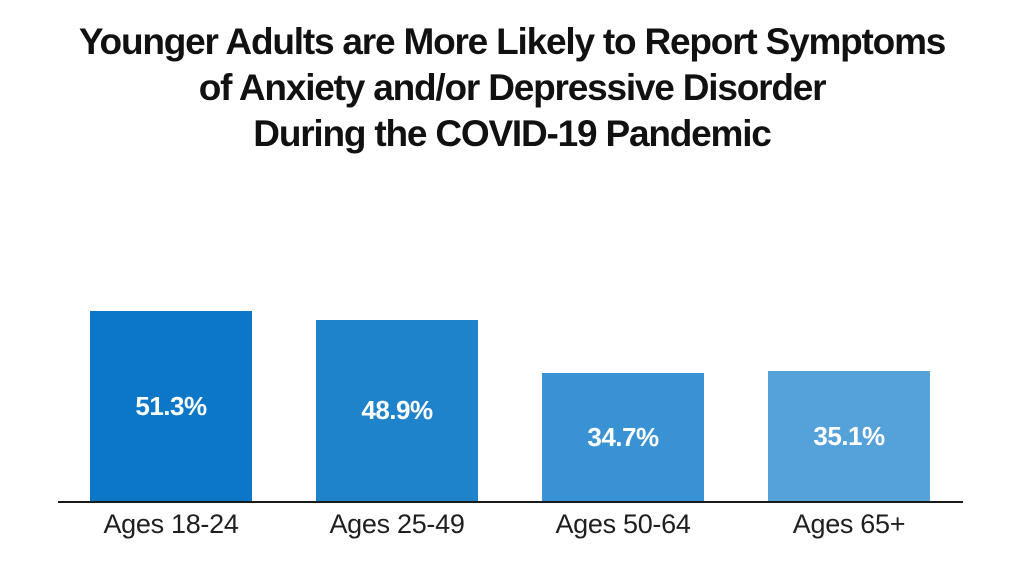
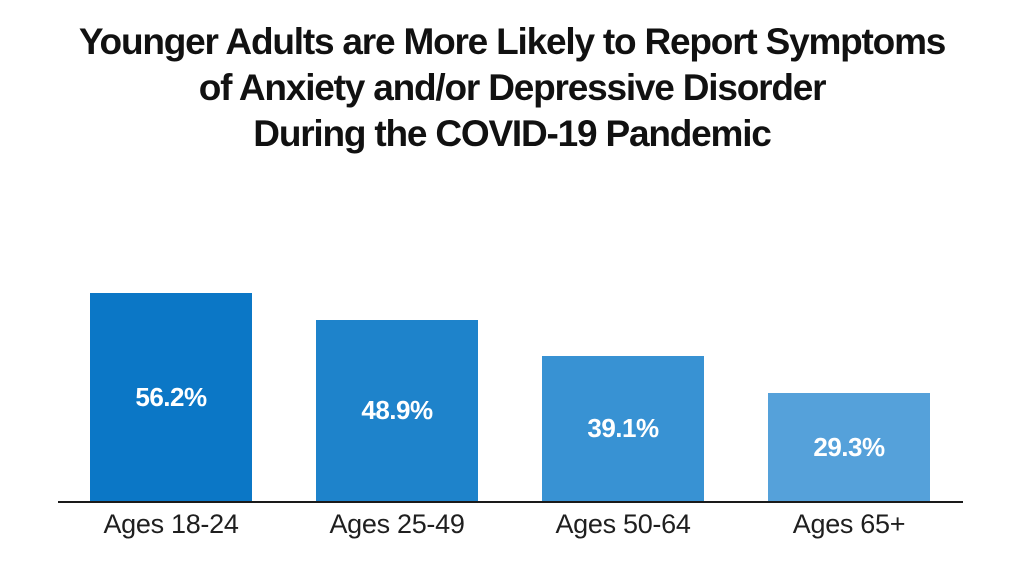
Ages 18-24: 51.3% -> 56.2%
Ages 50-64: 34.7% -> 39.1%
Ages 65+: 35.1% -> 29.3%
